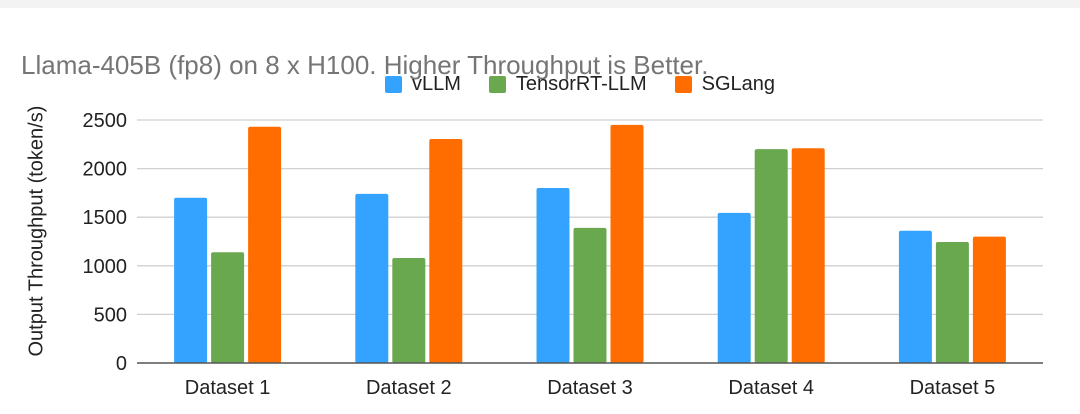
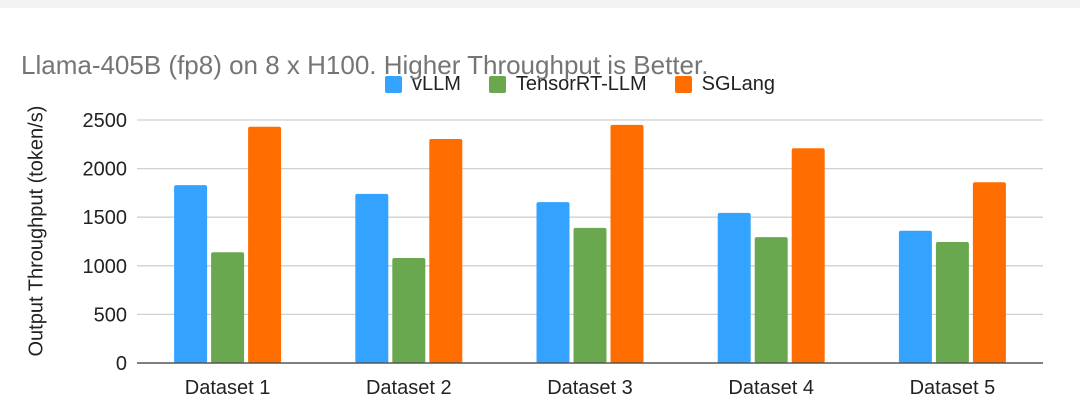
vLLM/Dataset 1: 1700 -> 1800
vLLM/Dataset 3: 1800 -> 1700
TensorRT-LLM/Dataset 4: 2200 -> 1300
SGLang/Dataset 5: 1300 -> 1900
